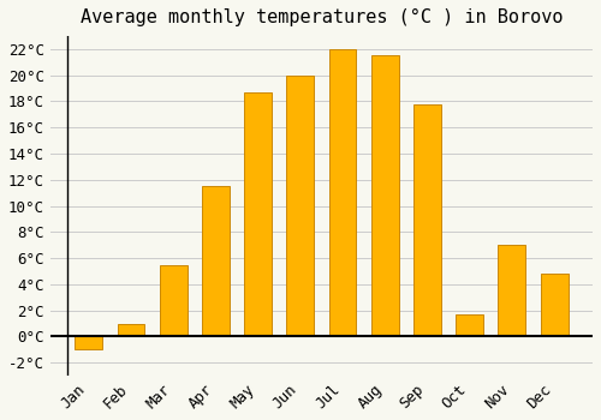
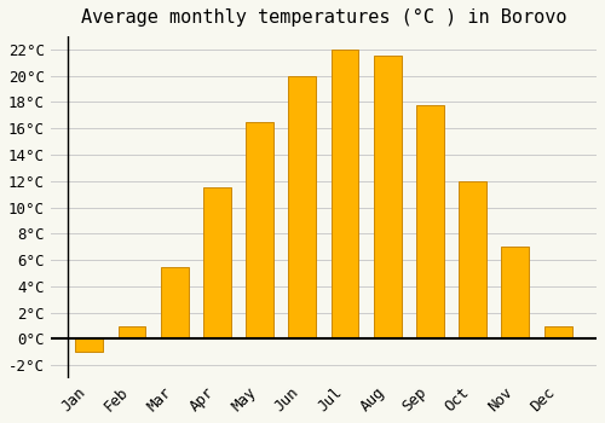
May: 18.7°C -> 16.5°C
Oct: 1.7°C -> 12.0°C
Dec: 4.8°C -> 1.0°C
